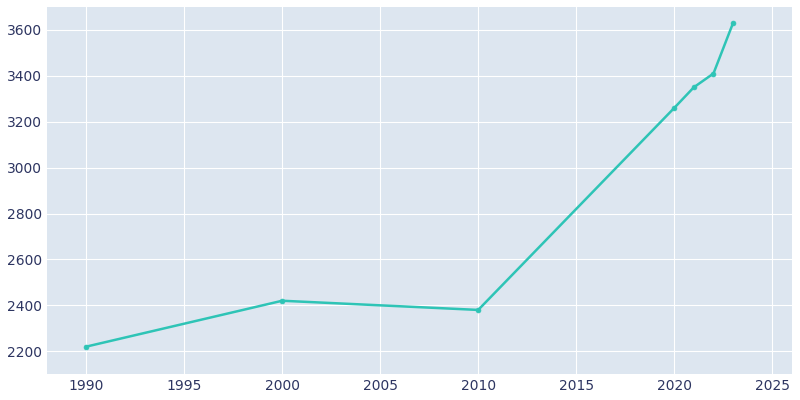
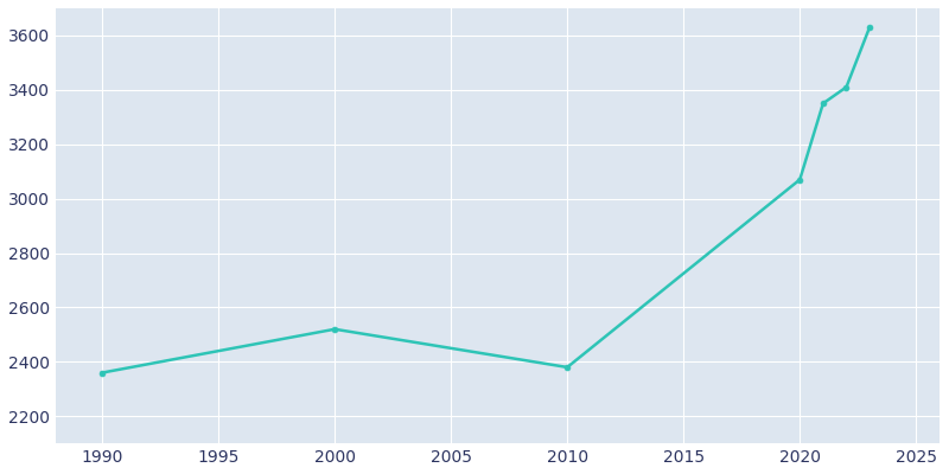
1990: 2220 -> 2360
2000: 2420 -> 2520
2020: 3260 -> 3070
